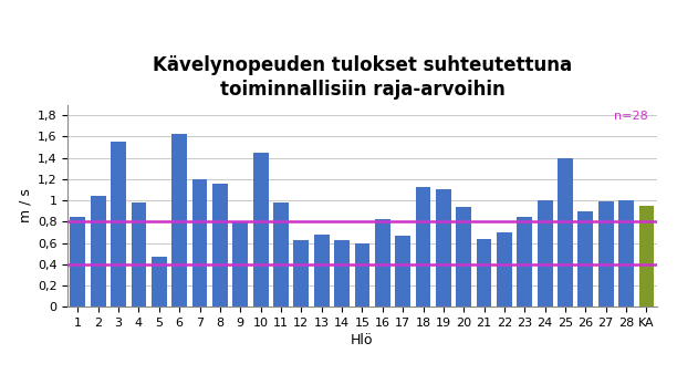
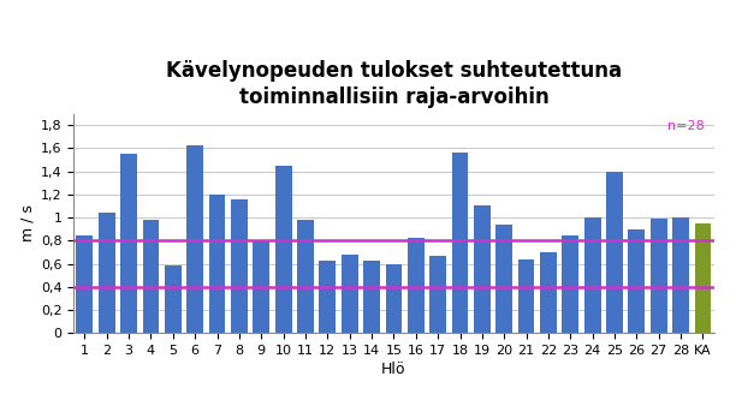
5: 0,47 -> 0,58
18: 1,13 -> 1,56
